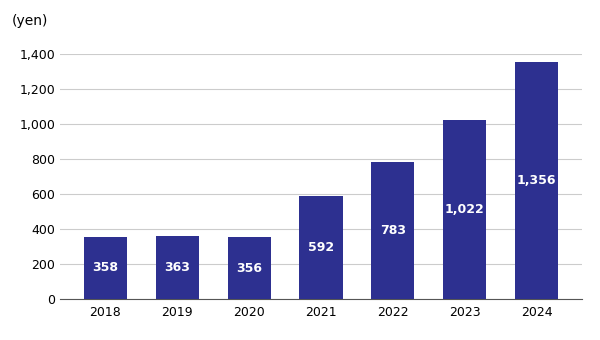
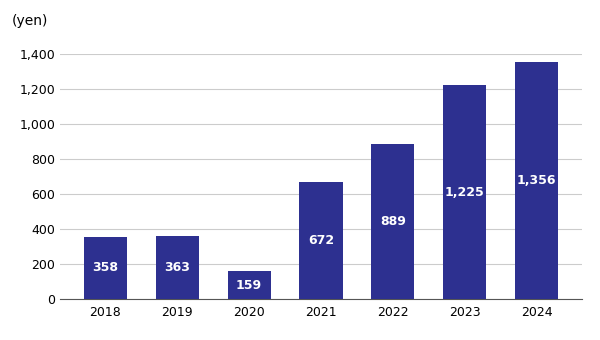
2020: 356 -> 159
2021: 592 -> 672
2022: 783 -> 889
2023: 1,022 -> 1,225
